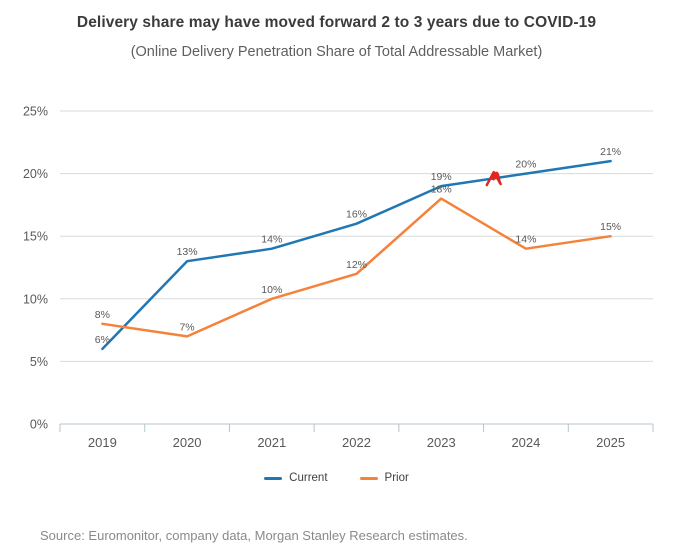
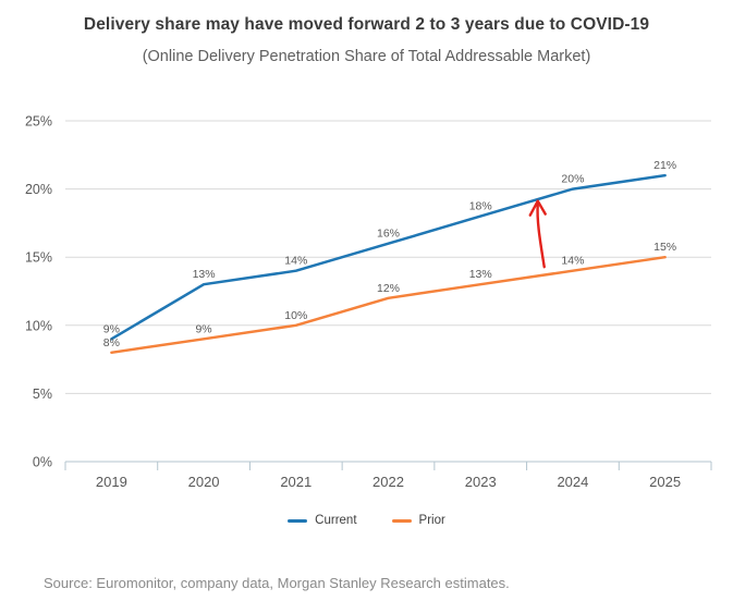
Current/2019: 6% -> 9%
Prior/2020: 7% -> 9%
Current/2023: 19% -> 18%
Prior/2023: 18% -> 13%
